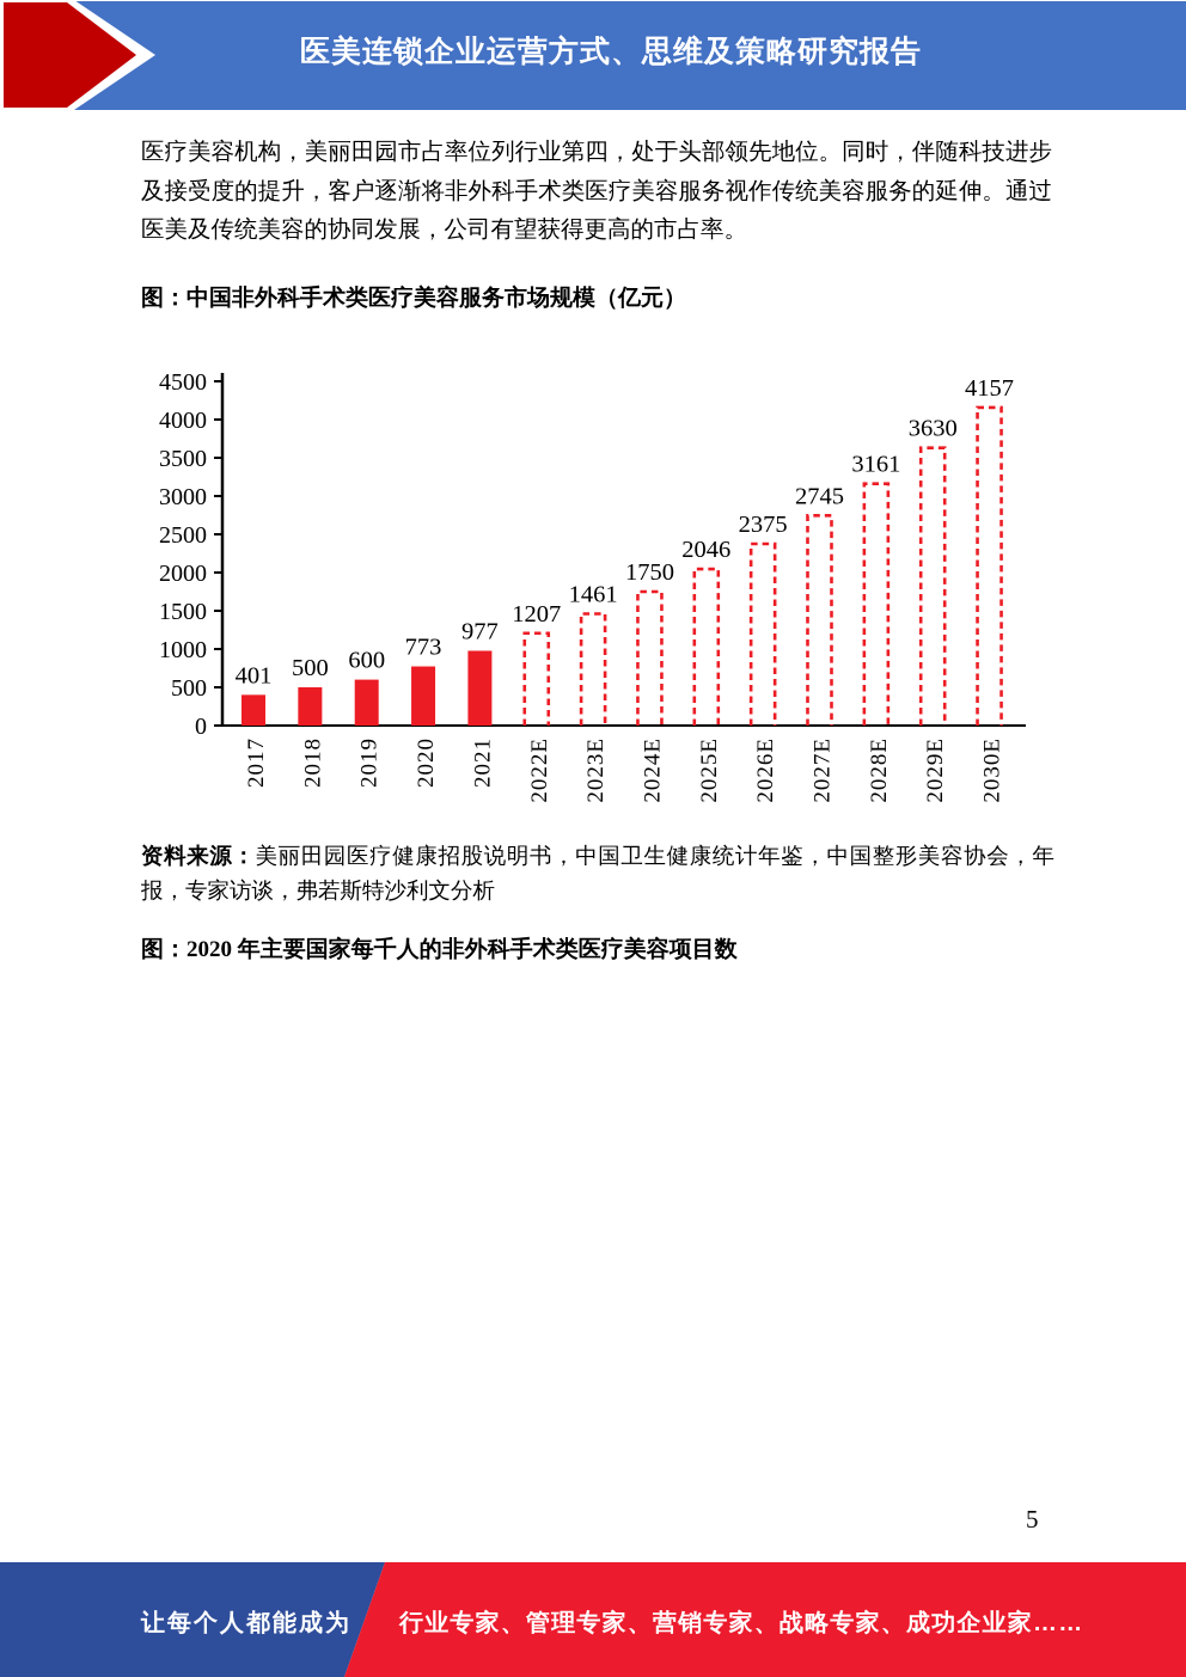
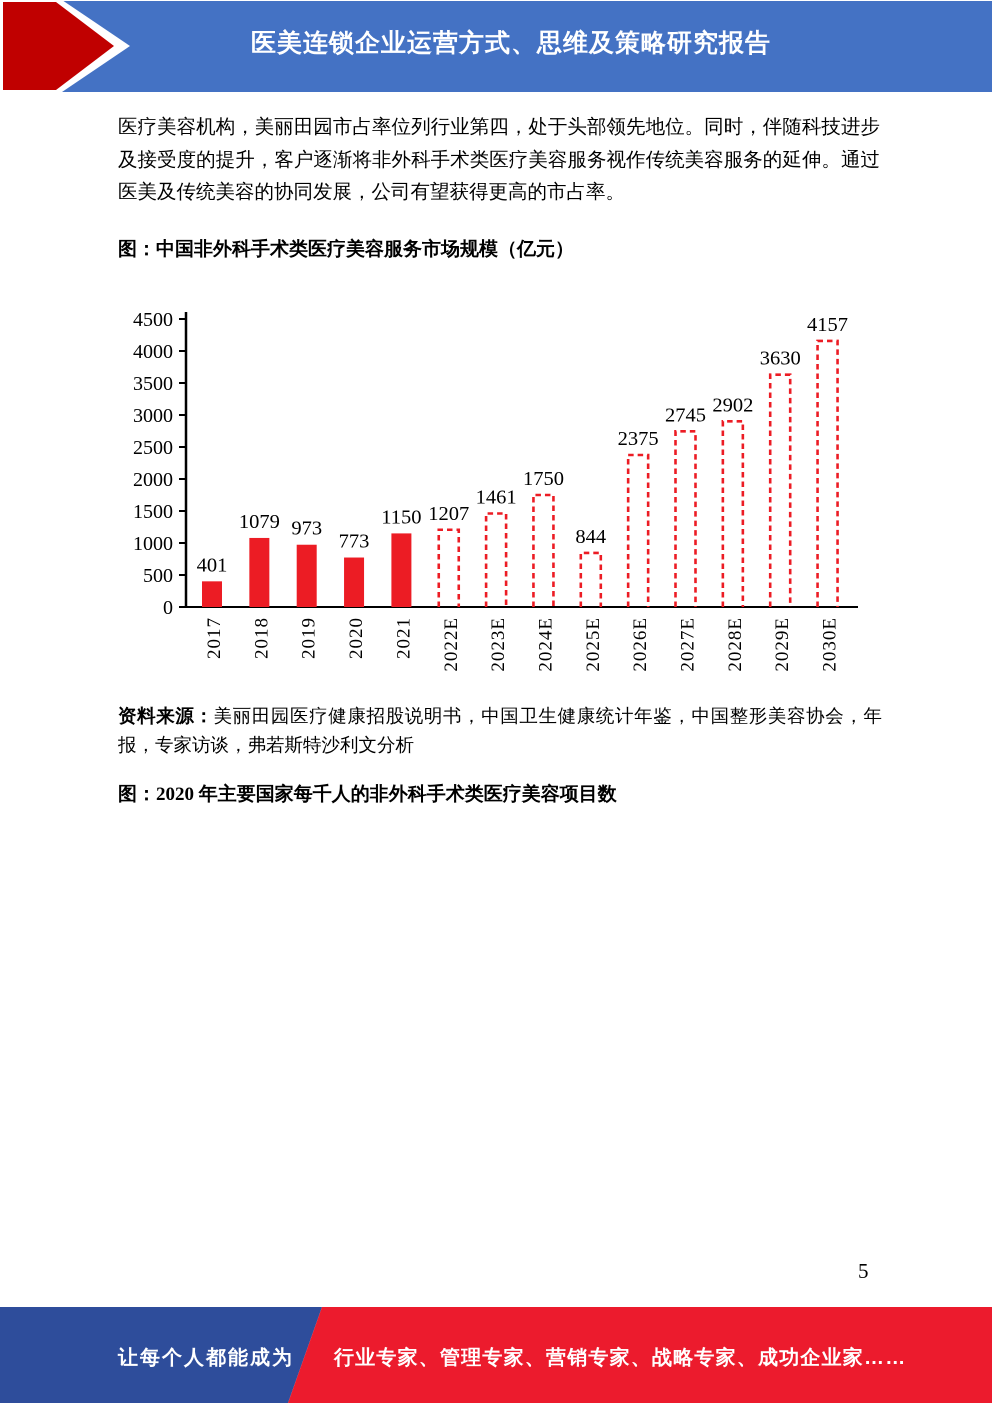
2018: 500 -> 1079
2019: 600 -> 973
2021: 977 -> 1150
2025E: 2046 -> 844
2028E: 3161 -> 2902
